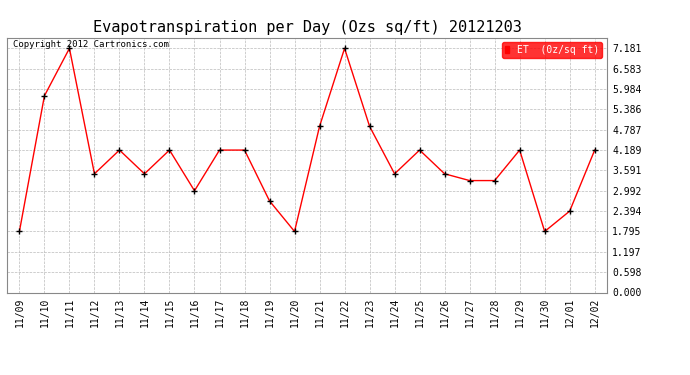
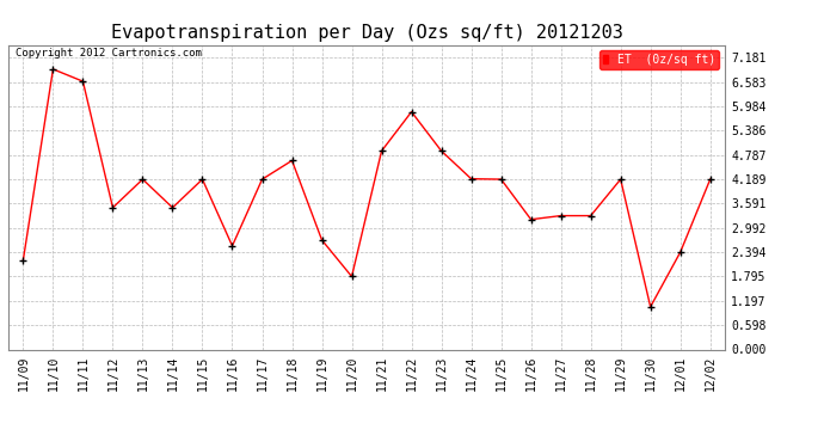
11/09: 1.79 -> 2.20
11/10: 5.78 -> 6.90
11/11: 7.18 -> 6.60
11/16: 2.99 -> 2.55
11/18: 4.19 -> 4.65
11/22: 7.18 -> 5.85
11/24: 3.49 -> 4.20
11/26: 3.49 -> 3.20
11/30: 1.79 -> 1.05
